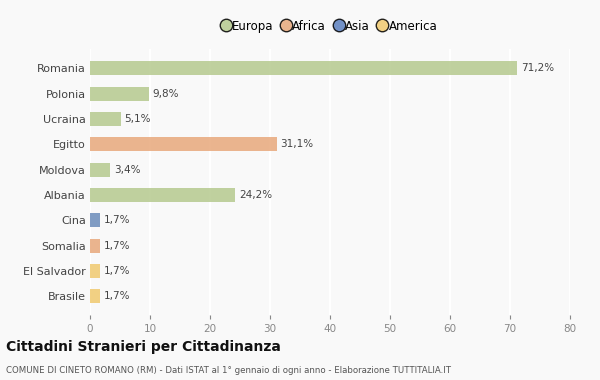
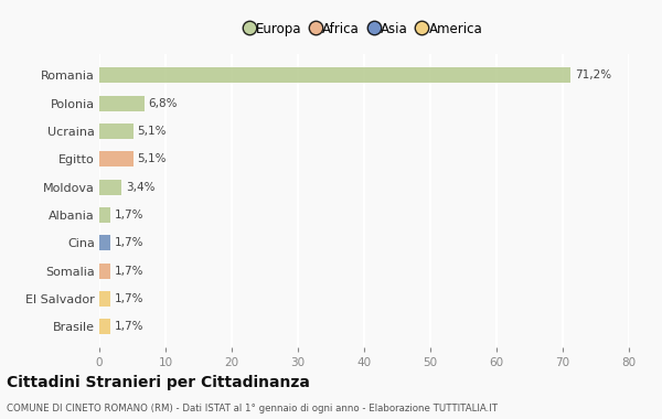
Polonia: 9,8% -> 6,8%
Egitto: 31,1% -> 5,1%
Albania: 24,2% -> 1,7%
